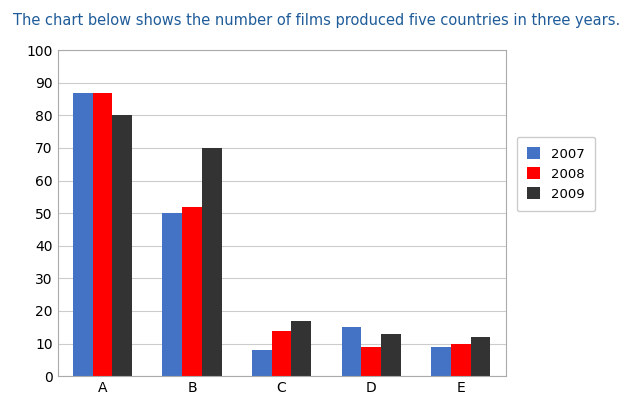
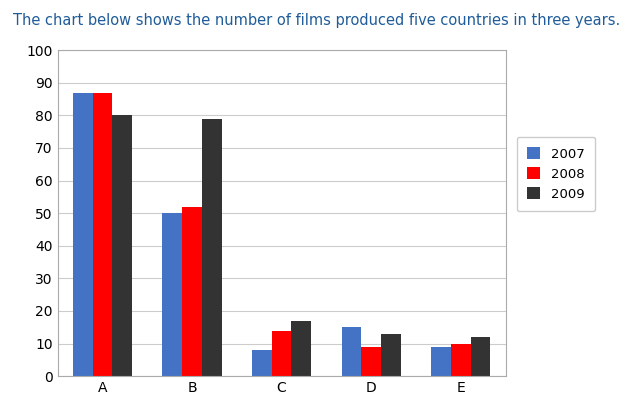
2009/B: 70 -> 79
